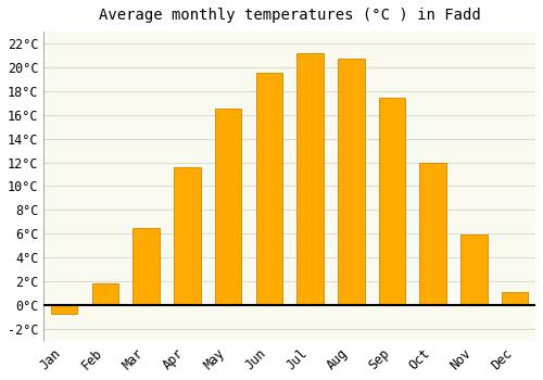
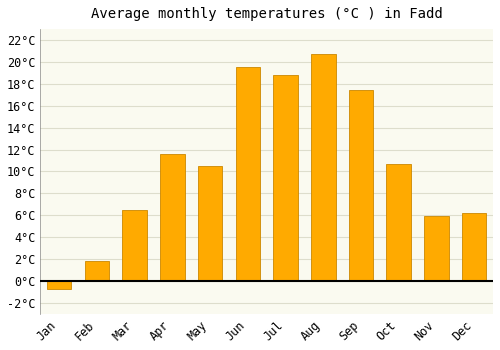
May: 16.5°C -> 10.5°C
Jul: 21.2°C -> 18.8°C
Oct: 12.0°C -> 10.7°C
Dec: 1.1°C -> 6.2°C
